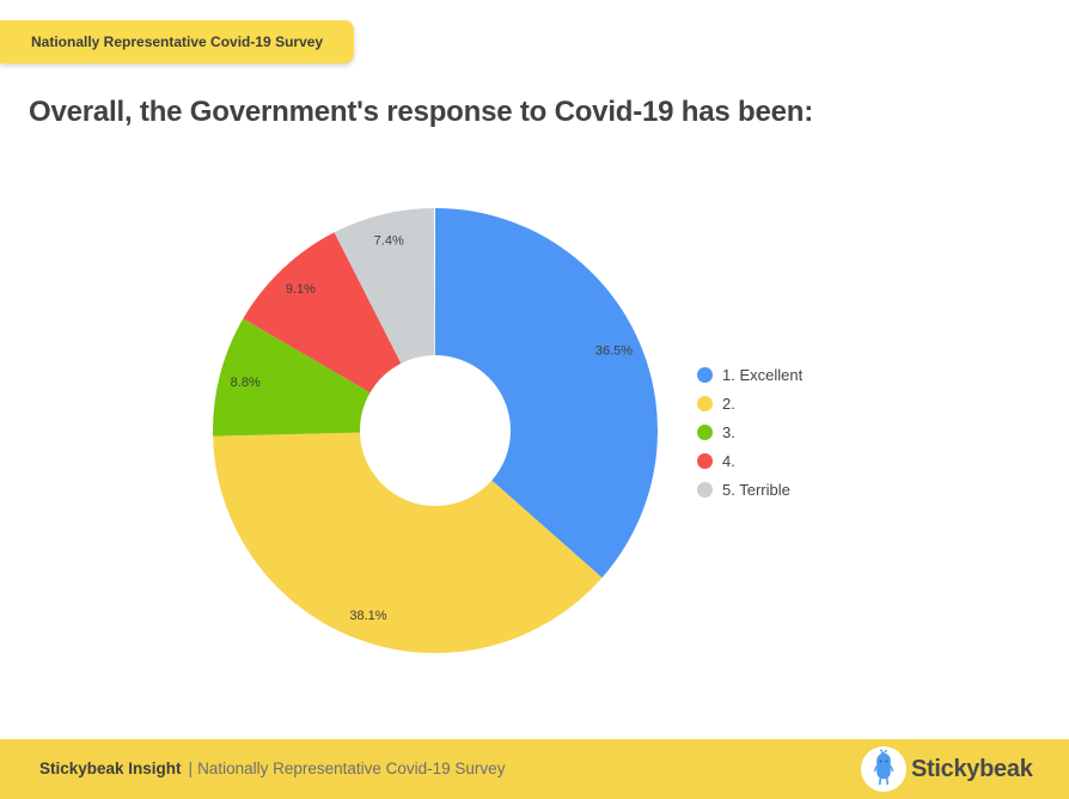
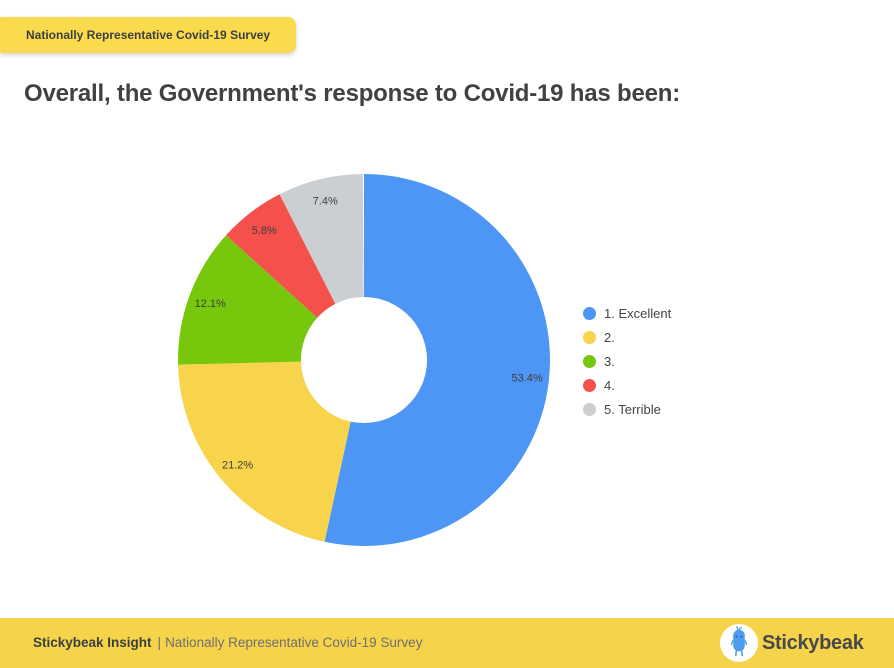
1. Excellent: 36.5% -> 53.4%
2.: 38.1% -> 21.2%
3.: 8.8% -> 12.1%
4.: 9.1% -> 5.8%
